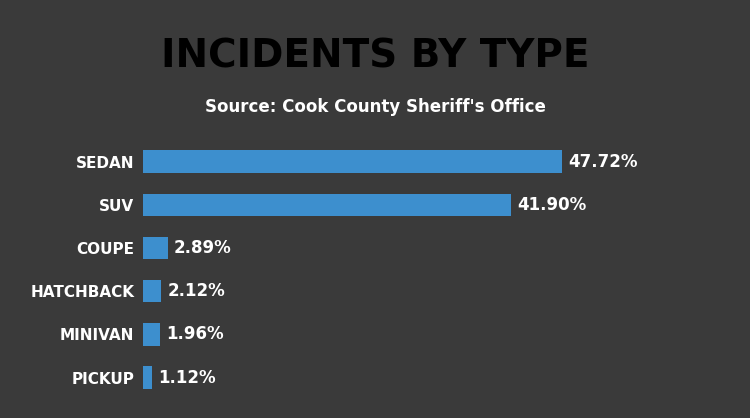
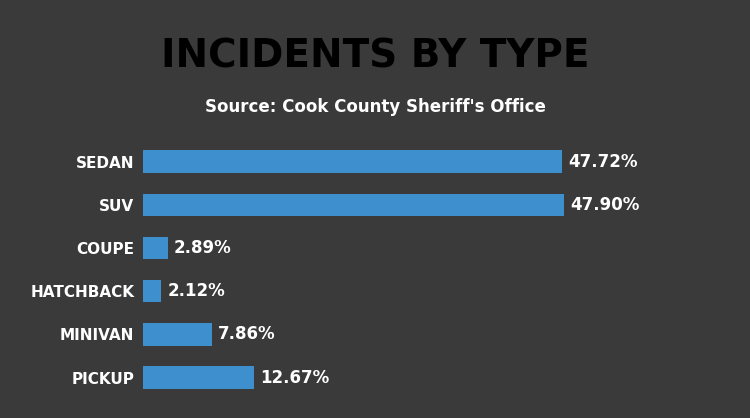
SUV: 41.90% -> 47.90%
MINIVAN: 1.96% -> 7.86%
PICKUP: 1.12% -> 12.67%
